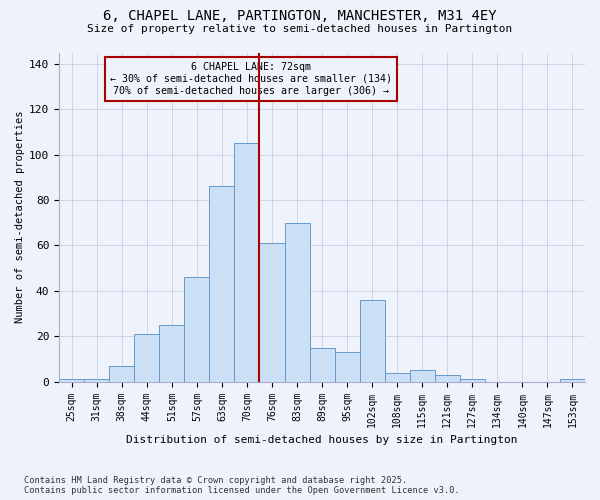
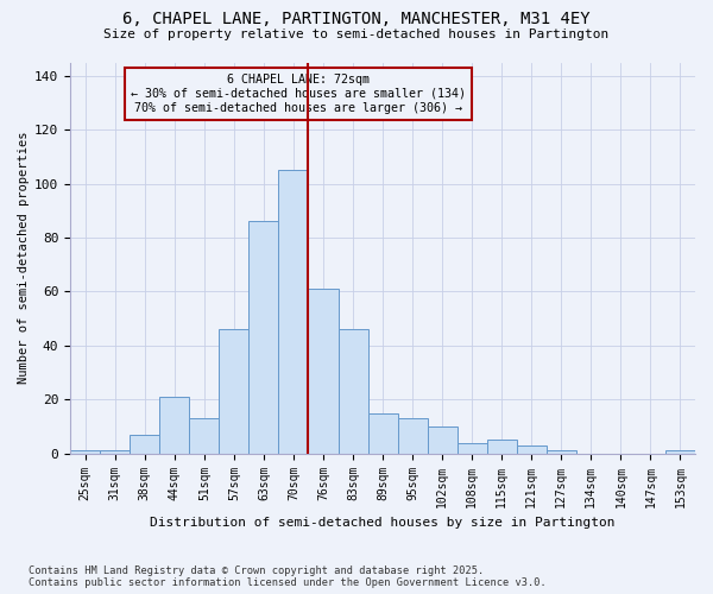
51sqm: 25 -> 13
83sqm: 70 -> 46
102sqm: 36 -> 10
